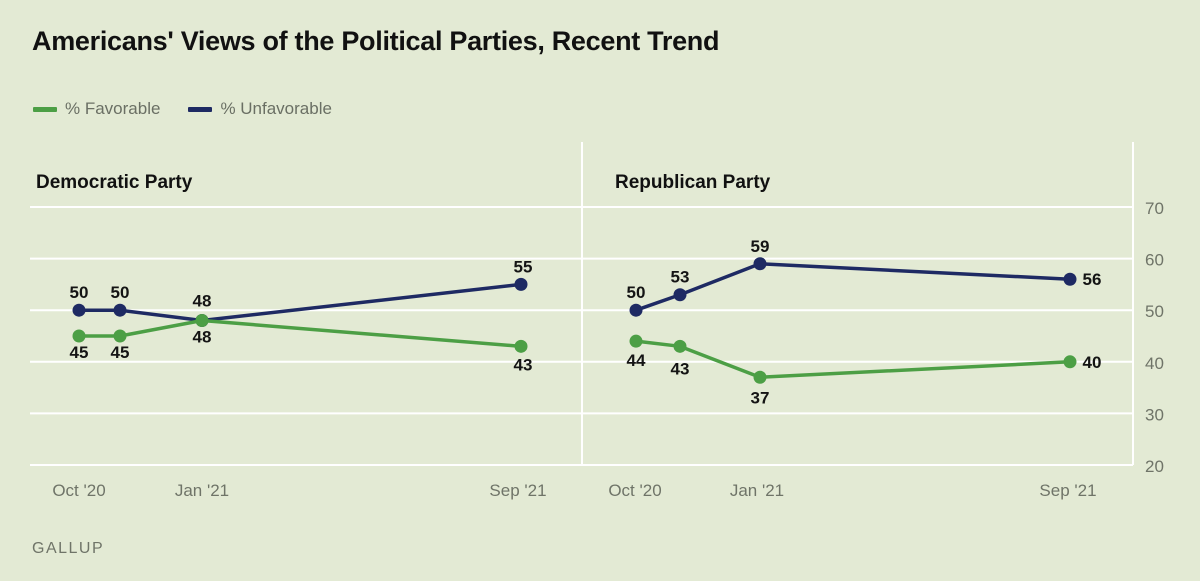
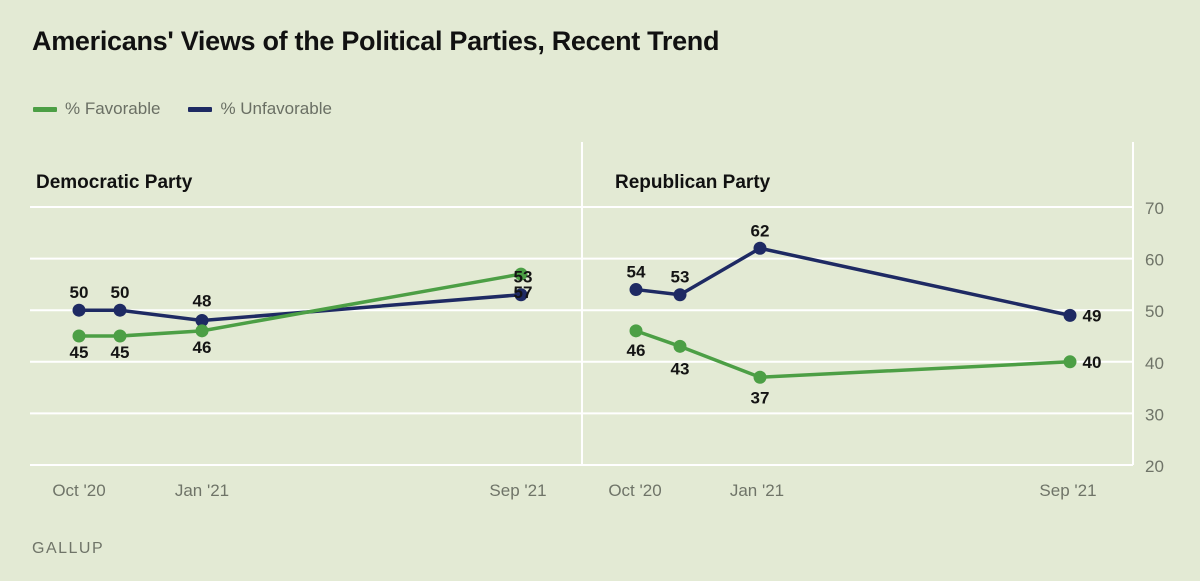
Democratic Party/% Favorable/Jan '21: 48 -> 46
Democratic Party/% Favorable/Sep '21: 43 -> 57
Democratic Party/% Unfavorable/Sep '21: 55 -> 53
Republican Party/% Favorable/Oct '20: 44 -> 46
Republican Party/% Unfavorable/Oct '20: 50 -> 54
Republican Party/% Unfavorable/Jan '21: 59 -> 62
Republican Party/% Unfavorable/Sep '21: 56 -> 49
